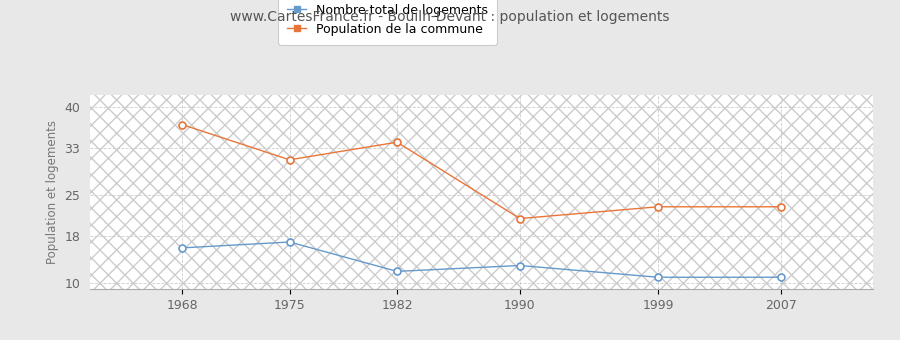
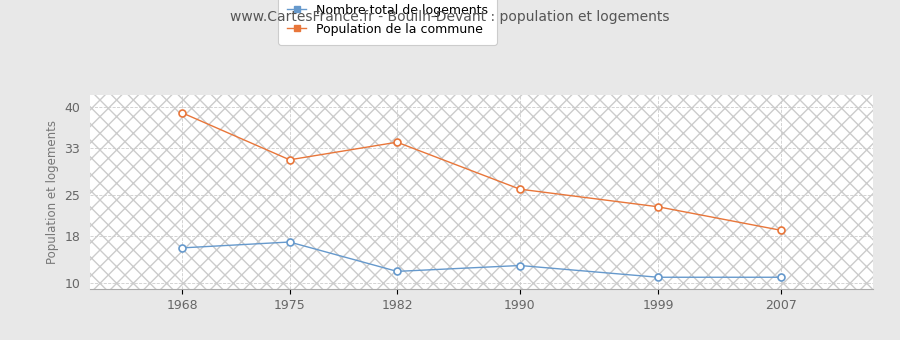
Population de la commune/1968: 37 -> 39
Population de la commune/1990: 21 -> 26
Population de la commune/2007: 23 -> 19
